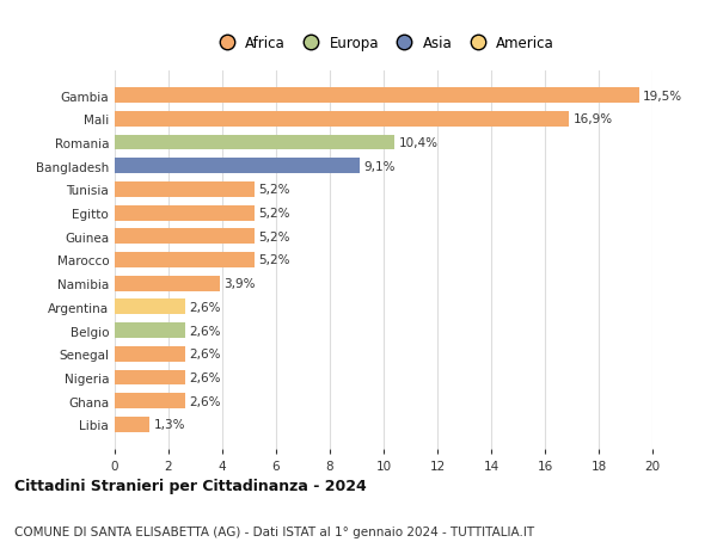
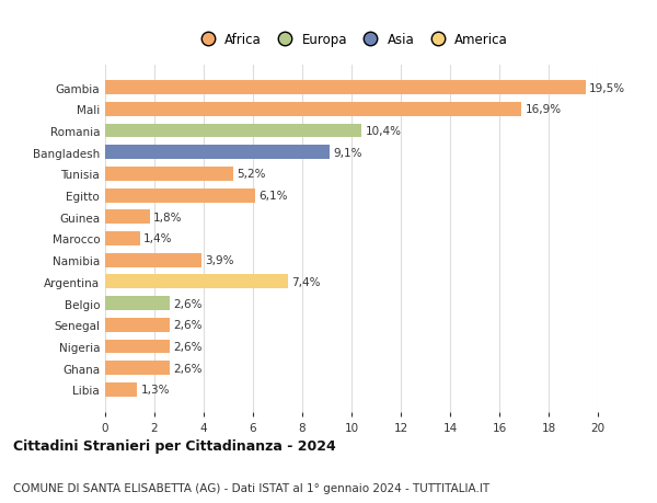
Egitto: 5,2% -> 6,1%
Guinea: 5,2% -> 1,8%
Marocco: 5,2% -> 1,4%
Argentina: 2,6% -> 7,4%
